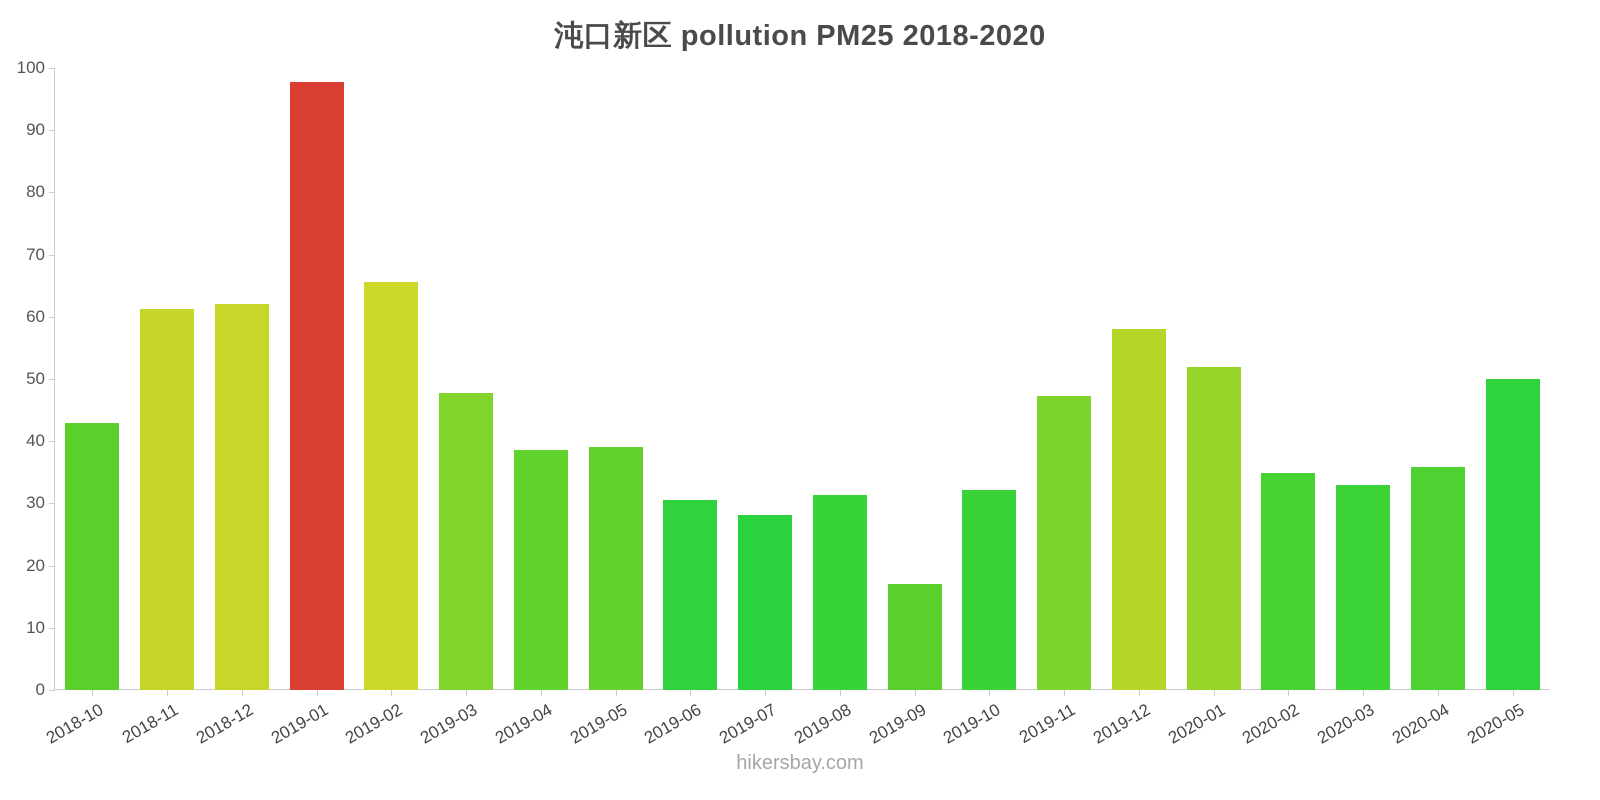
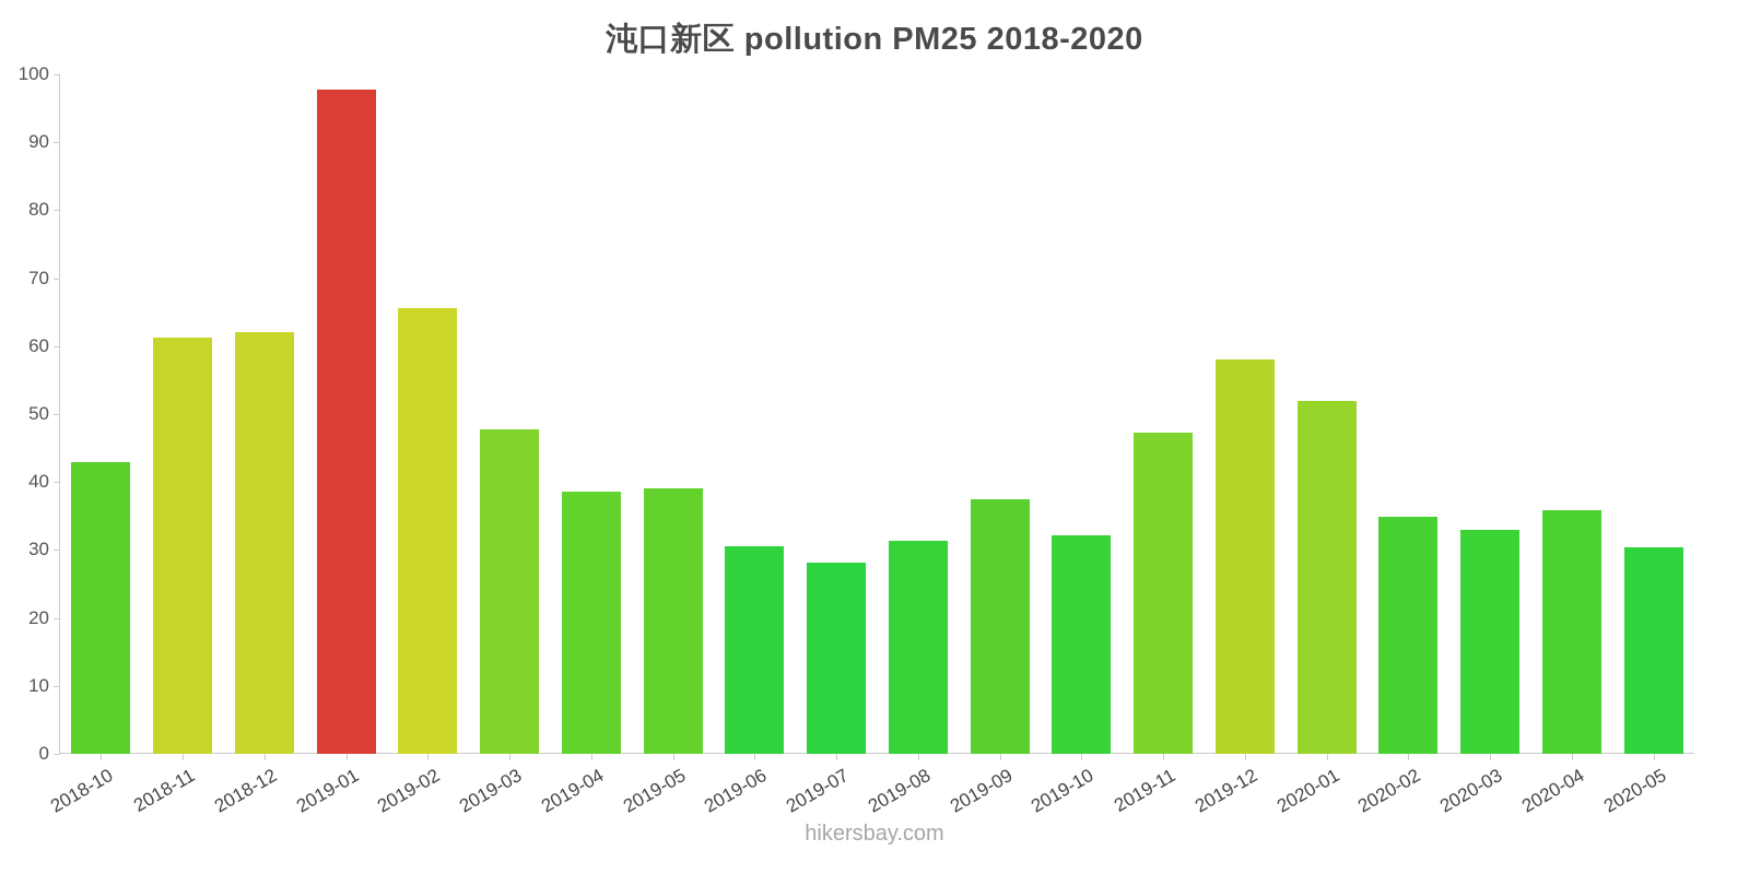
2019-09: 17 -> 37
2020-05: 50 -> 30
